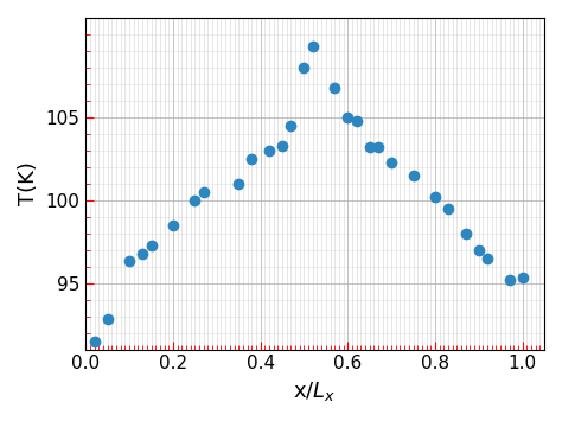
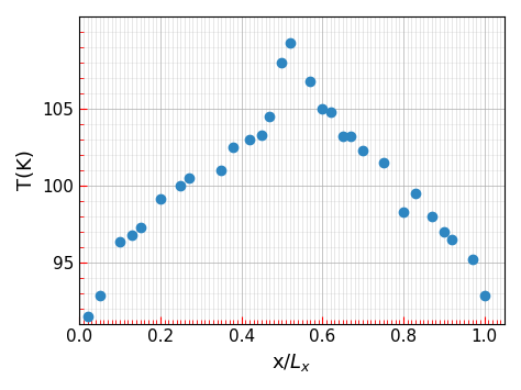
0.2: 98.5 -> 99.1
0.8: 100.2 -> 98.3
1.0: 95.3 -> 92.8
